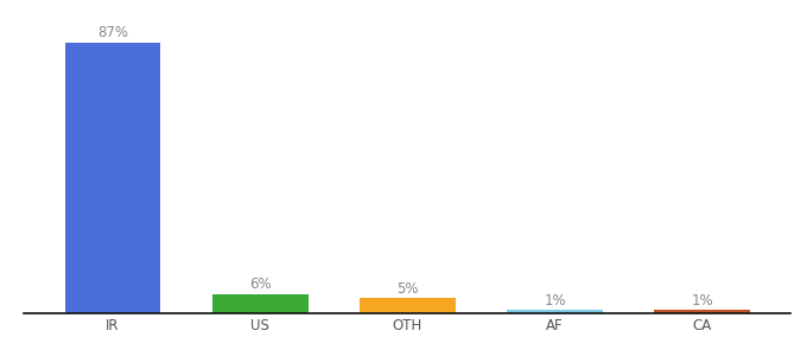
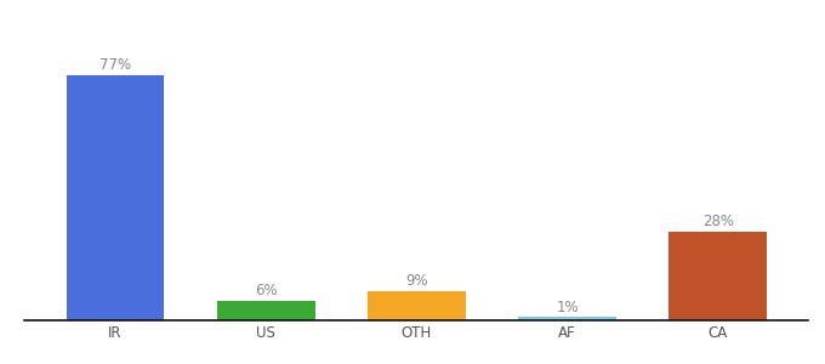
IR: 87% -> 77%
OTH: 5% -> 9%
CA: 1% -> 28%
